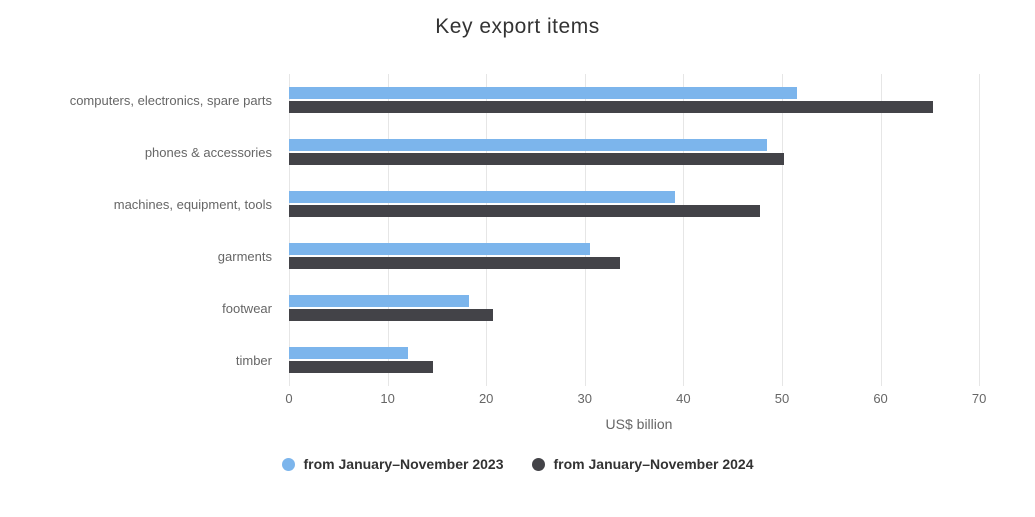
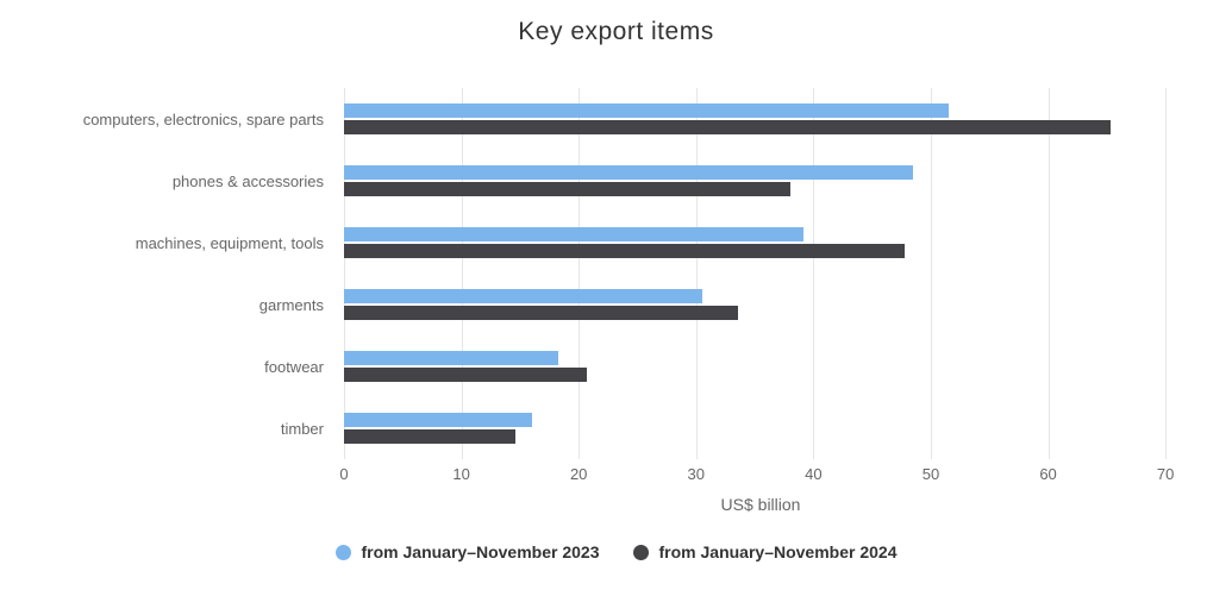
from January–November 2024/phones & accessories: 50 -> 38
from January–November 2023/timber: 12 -> 16
